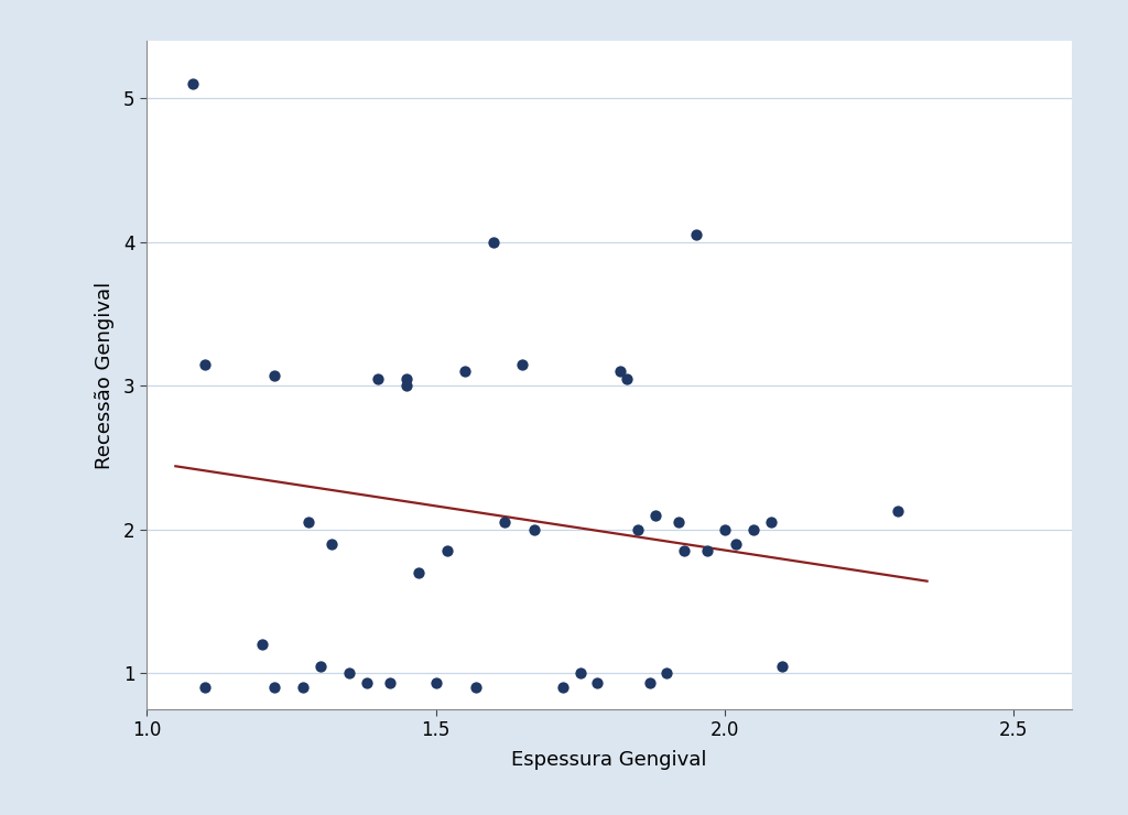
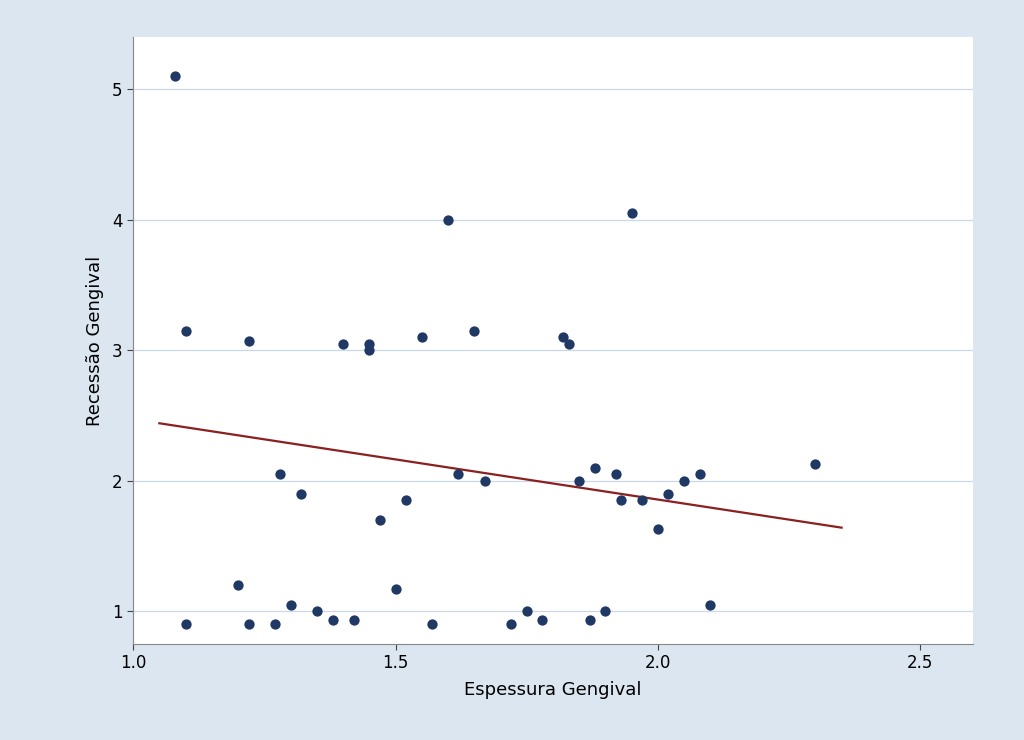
1.5: 0.93 -> 1.17
2.0: 2.00 -> 1.63
